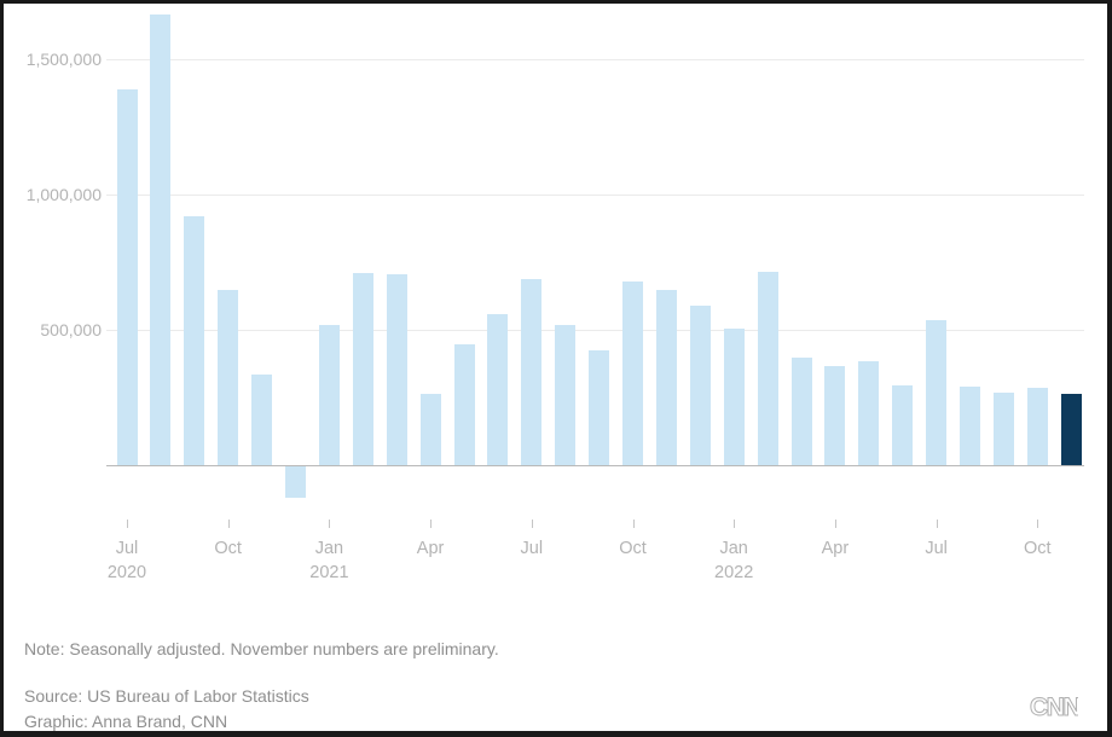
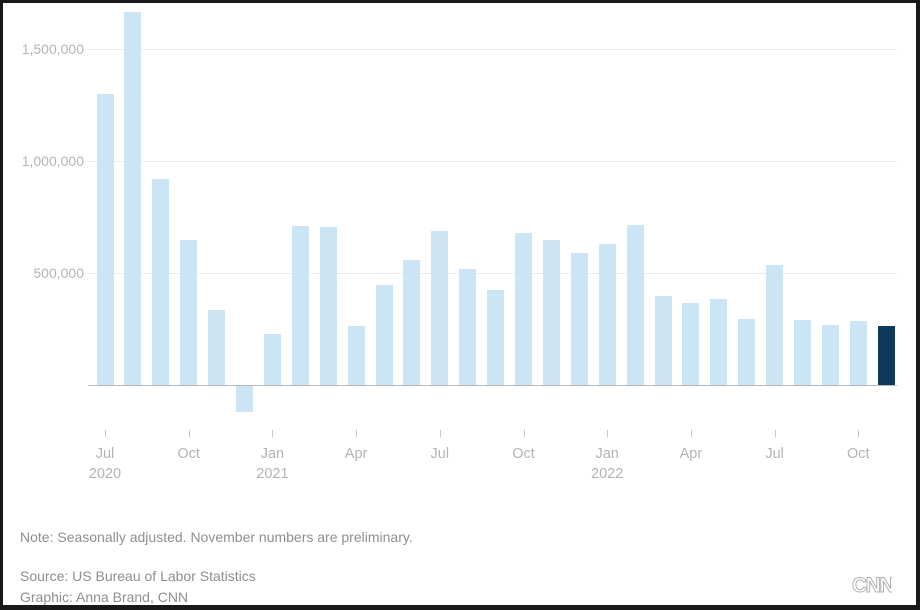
Jul 2020: 1390000 -> 1300000
Jan 2021: 520000 -> 230000
Jan 2022: 500000 -> 630000
